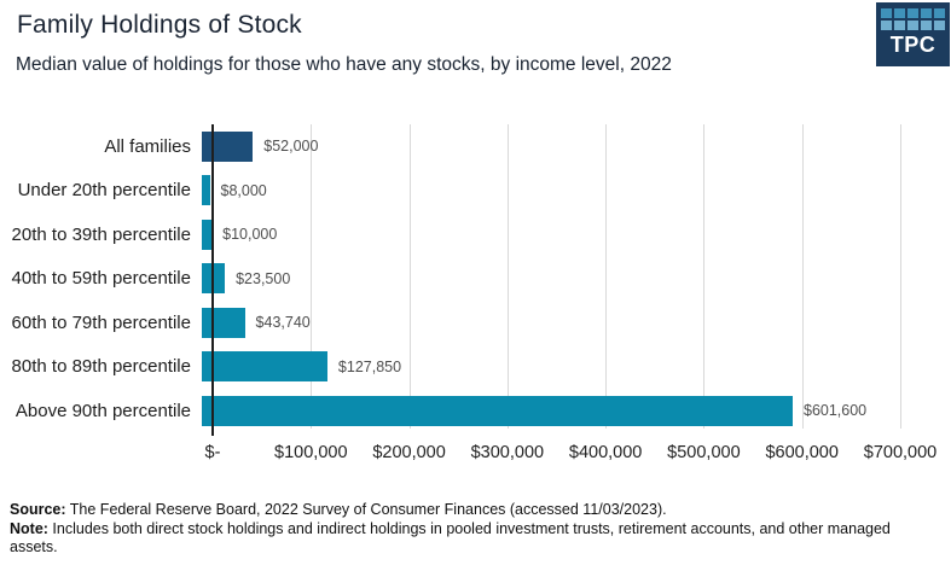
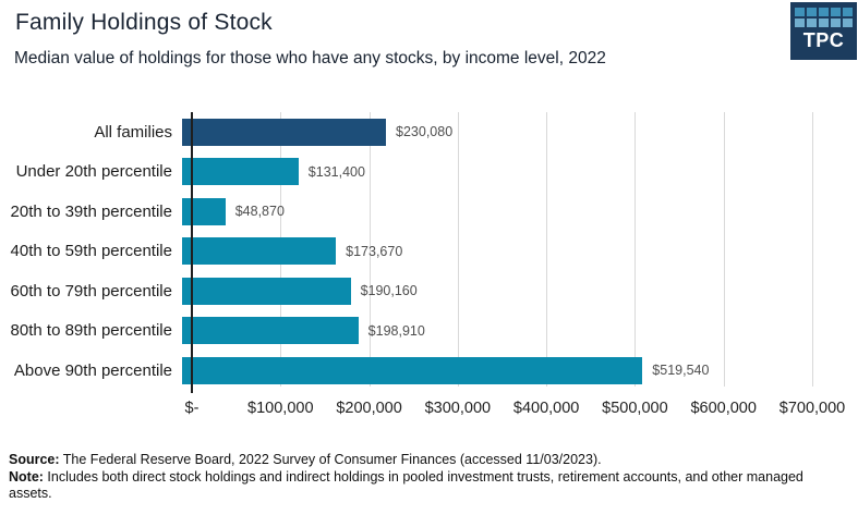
All families: $52,000 -> $230,080
Under 20th percentile: $8,000 -> $131,400
20th to 39th percentile: $10,000 -> $48,870
40th to 59th percentile: $23,500 -> $173,670
60th to 79th percentile: $43,740 -> $190,160
80th to 89th percentile: $127,850 -> $198,910
Above 90th percentile: $601,600 -> $519,540
